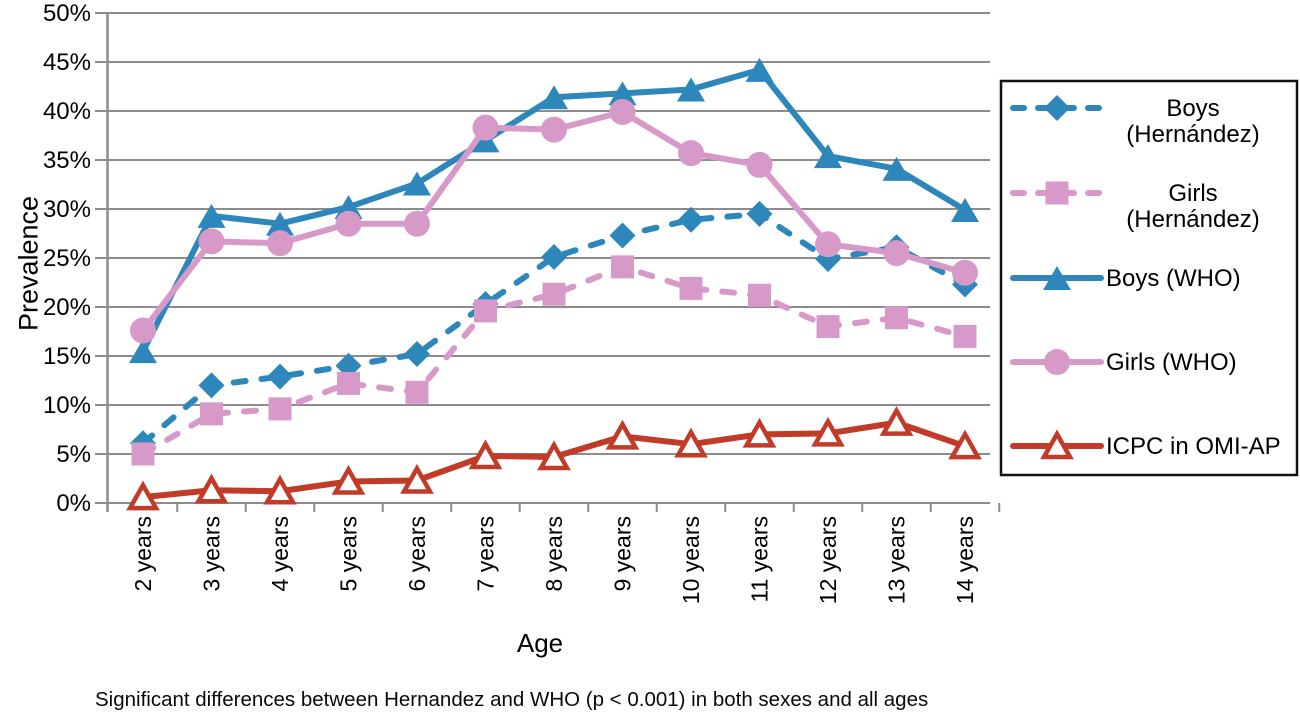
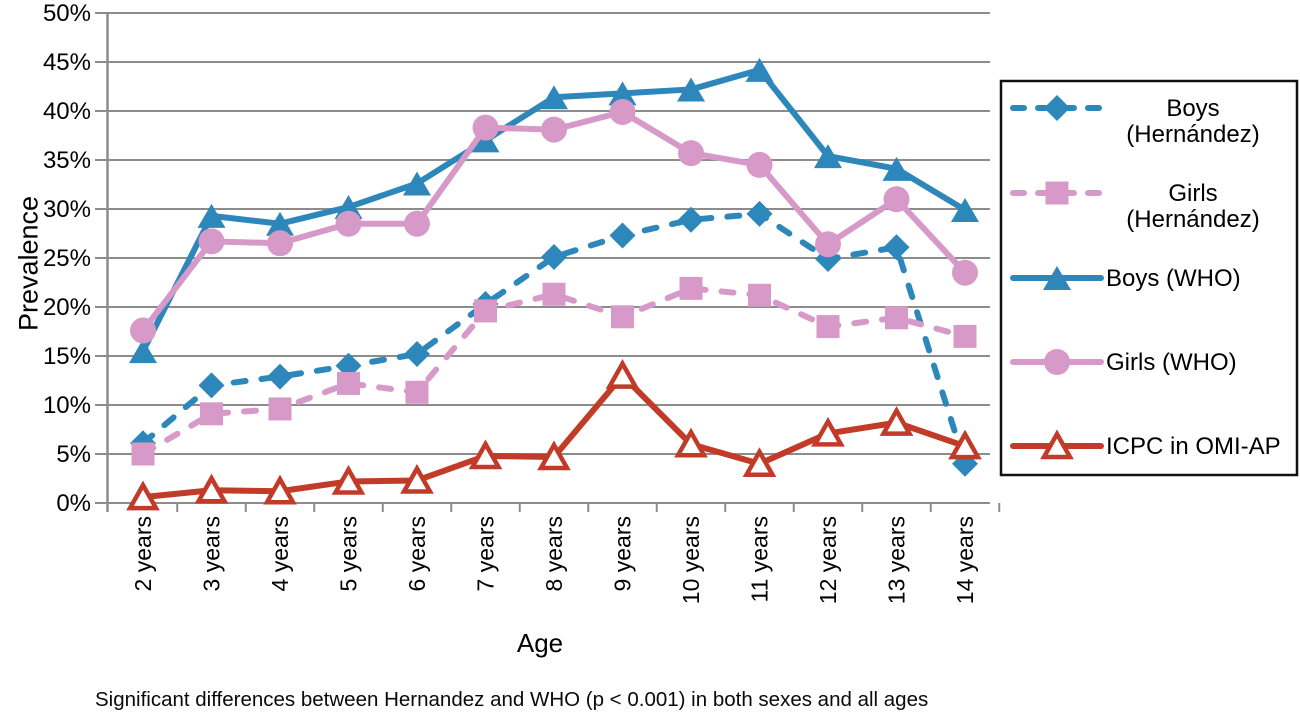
Girls (Hernández)/9 years: 24% -> 19%
ICPC in OMI-AP/9 years: 7% -> 13%
ICPC in OMI-AP/11 years: 7% -> 4%
Girls (WHO)/13 years: 26% -> 31%
Boys (Hernández)/14 years: 22% -> 4%
